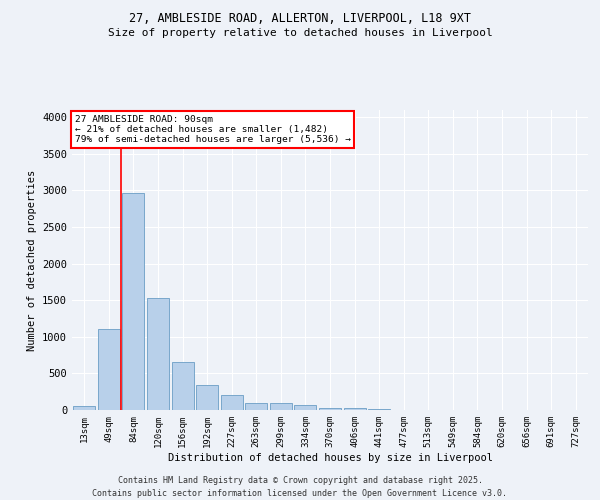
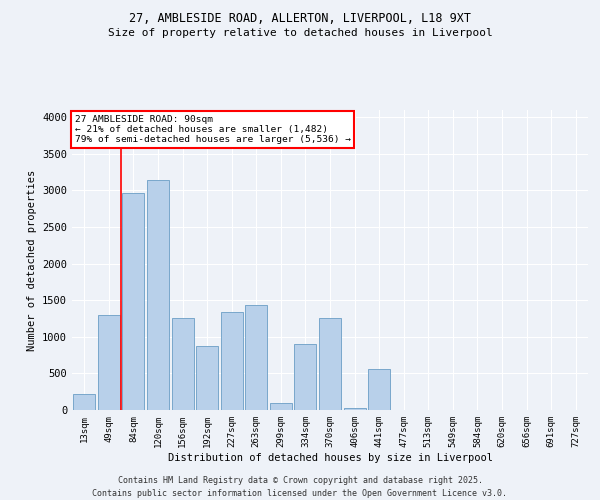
13sqm: 50 -> 220
49sqm: 1110 -> 1300
120sqm: 1530 -> 3140
156sqm: 660 -> 1260
192sqm: 340 -> 880
227sqm: 210 -> 1340
263sqm: 90 -> 1440
334sqm: 70 -> 900
370sqm: 30 -> 1260
441sqm: 20 -> 560
